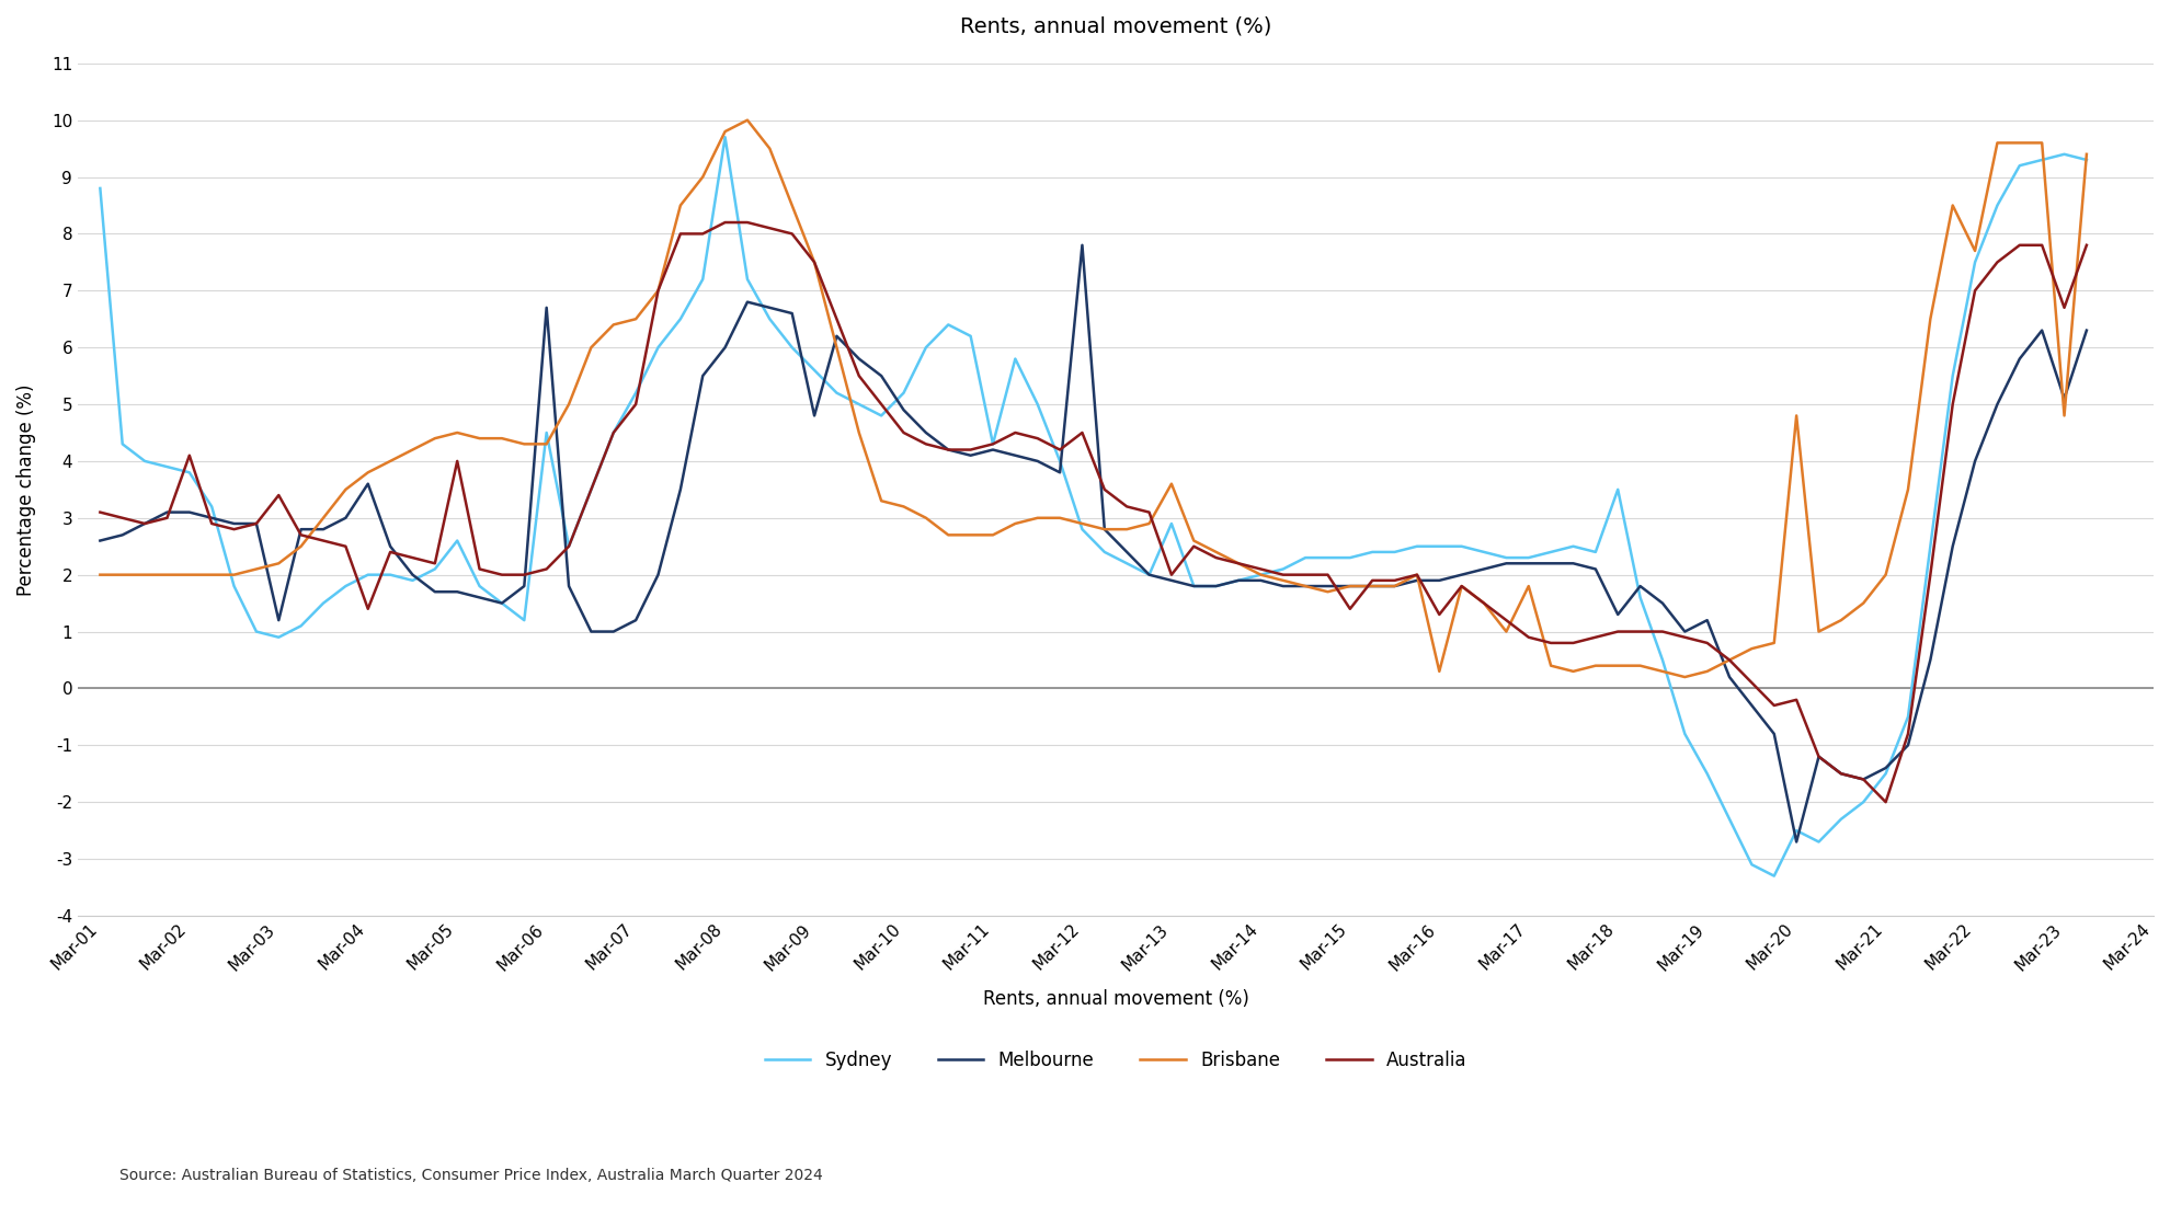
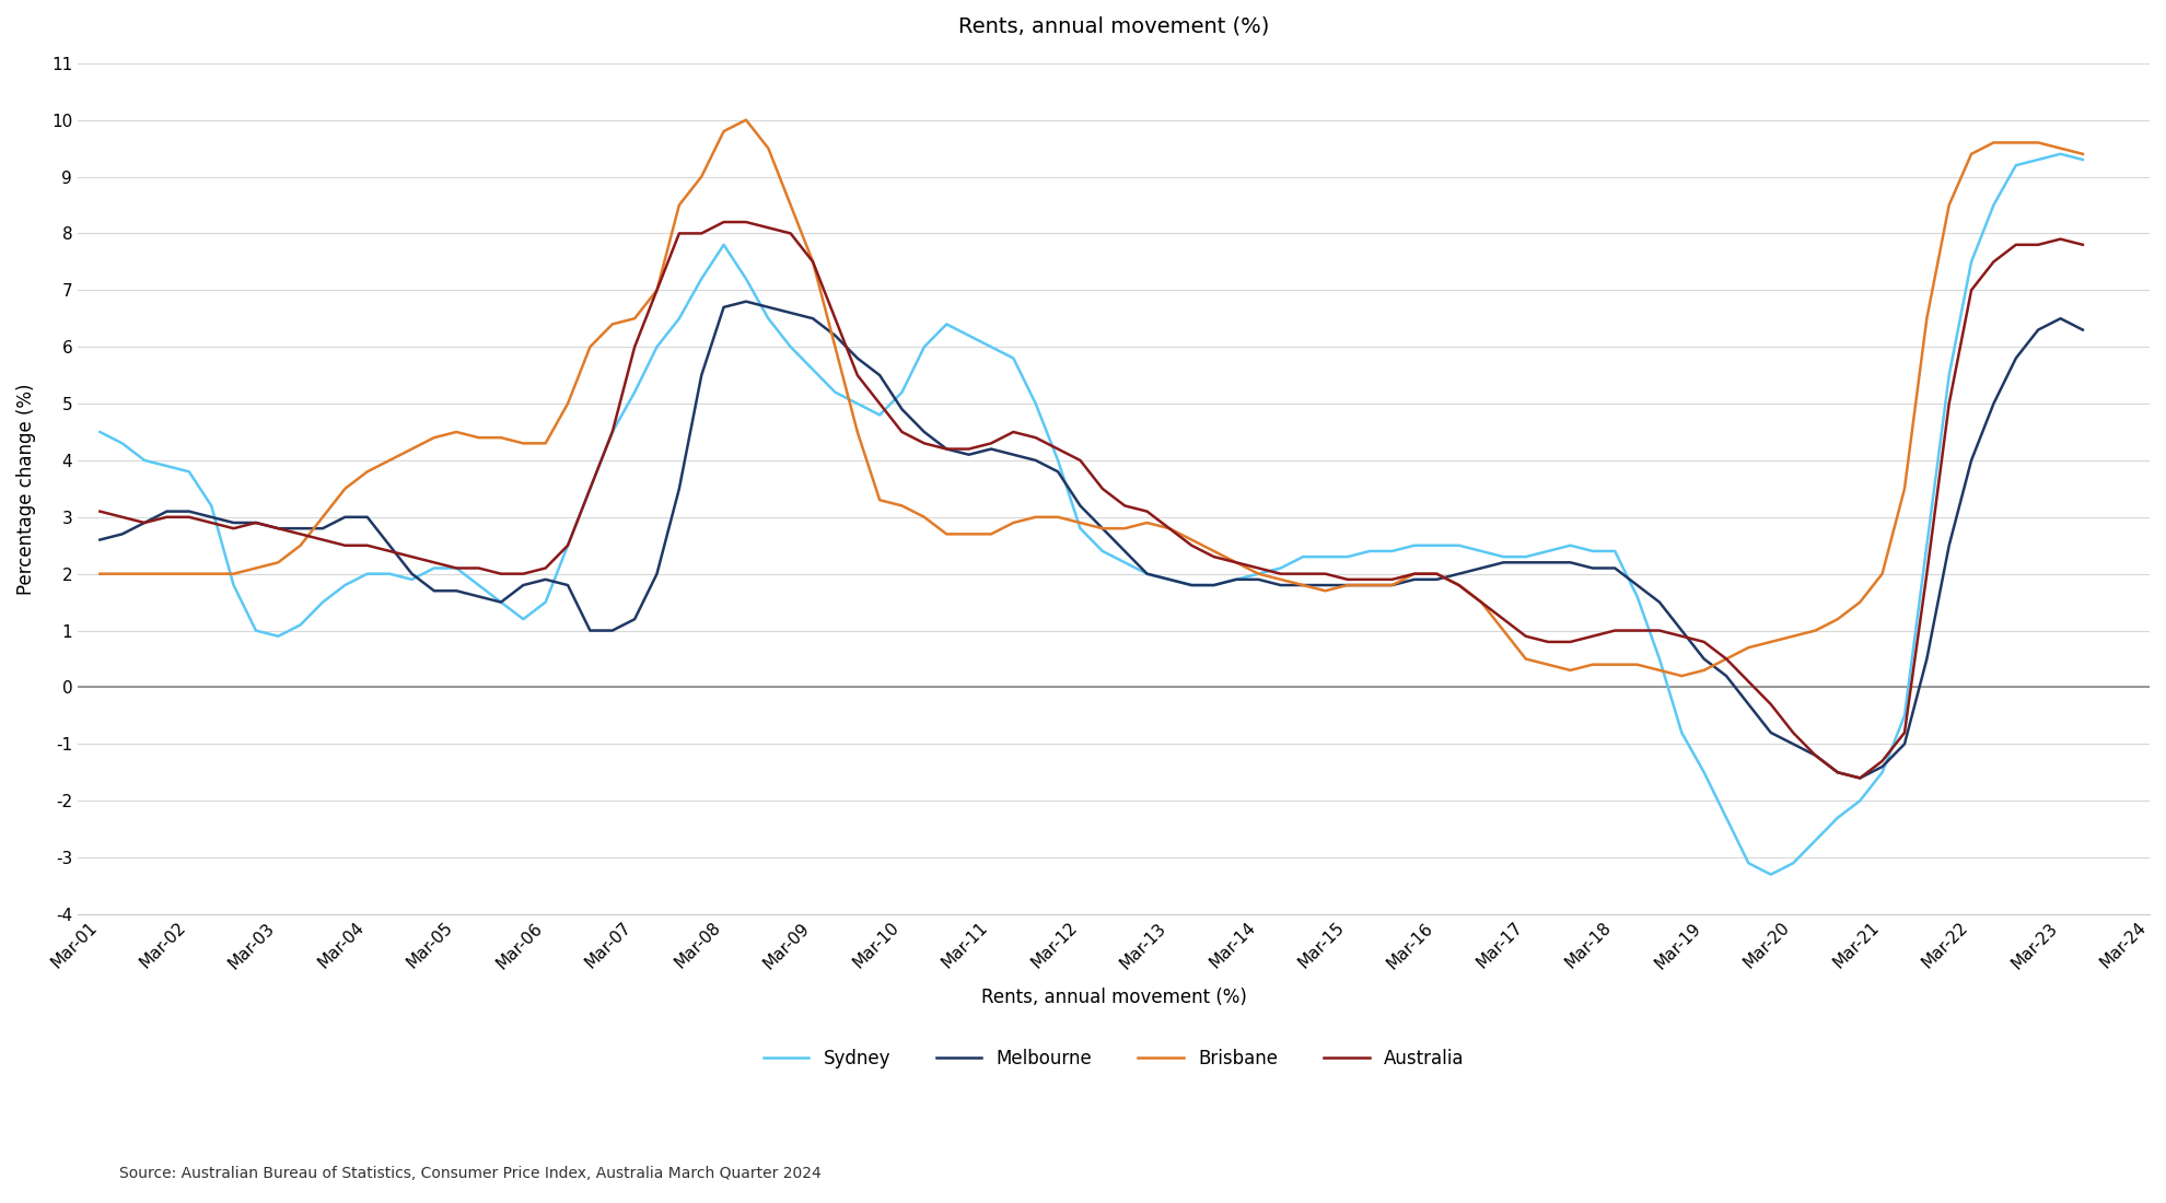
Sydney/Mar-01: 8.8 -> 4.5
Australia/Mar-02: 4.1 -> 3.0
Melbourne/Mar-03: 1.2 -> 2.8
Australia/Mar-03: 3.4 -> 2.8
Melbourne/Mar-04: 3.6 -> 3.0
Australia/Mar-04: 1.4 -> 2.5
Sydney/Mar-05: 2.6 -> 2.1
Australia/Mar-05: 4.0 -> 2.1
Sydney/Mar-06: 4.5 -> 1.5
Melbourne/Mar-06: 6.7 -> 1.9
Australia/Mar-07: 5.0 -> 6.0
Sydney/Mar-08: 9.7 -> 7.8
Melbourne/Mar-08: 6.0 -> 6.7
Melbourne/Mar-09: 4.8 -> 6.5
Sydney/Mar-11: 4.3 -> 6.0
Melbourne/Mar-12: 7.8 -> 3.2
Australia/Mar-12: 4.5 -> 4.0
Sydney/Mar-13: 2.9 -> 1.9
Brisbane/Mar-13: 3.6 -> 2.8
Australia/Mar-13: 2.0 -> 2.8
Australia/Mar-15: 1.4 -> 1.9
Brisbane/Mar-16: 0.3 -> 2.0
Australia/Mar-16: 1.3 -> 2.0
Brisbane/Mar-17: 1.8 -> 0.5
Sydney/Mar-18: 3.5 -> 2.4
Melbourne/Mar-18: 1.3 -> 2.1
Melbourne/Mar-19: 1.2 -> 0.5
Sydney/Mar-20: -2.5 -> -3.1
Melbourne/Mar-20: -2.7 -> -1.0
Brisbane/Mar-20: 4.8 -> 0.9
Australia/Mar-20: -0.2 -> -0.8
Australia/Mar-21: -2.0 -> -1.3
Brisbane/Mar-22: 7.7 -> 9.4
Melbourne/Mar-23: 5.1 -> 6.5
Brisbane/Mar-23: 4.8 -> 9.5
Australia/Mar-23: 6.7 -> 7.9
